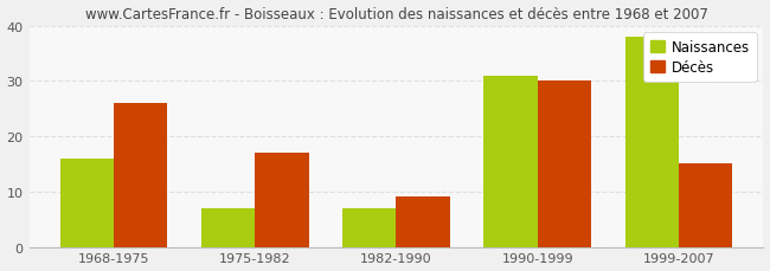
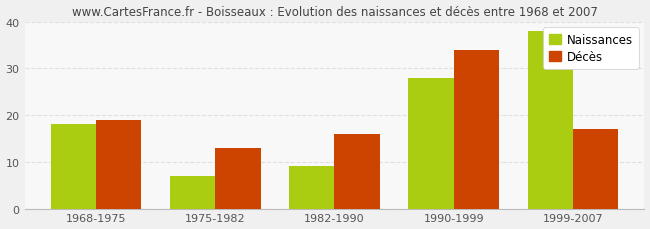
Naissances/1968-1975: 16 -> 18
Décès/1968-1975: 26 -> 19
Décès/1975-1982: 17 -> 13
Naissances/1982-1990: 7 -> 9
Décès/1982-1990: 9 -> 16
Naissances/1990-1999: 31 -> 28
Décès/1990-1999: 30 -> 34
Décès/1999-2007: 15 -> 17
